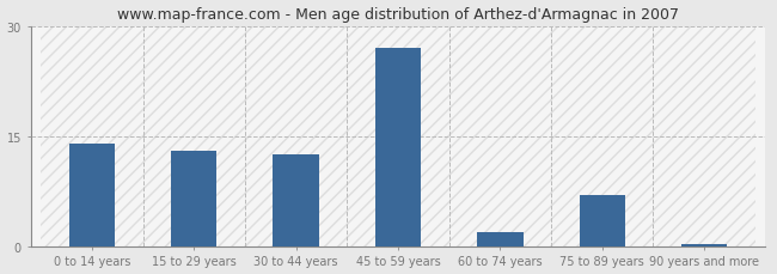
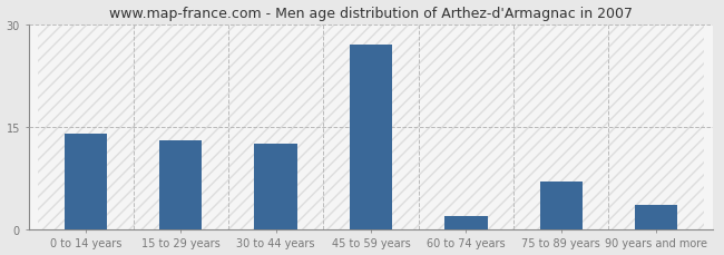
90 years and more: 0.3 -> 3.6
